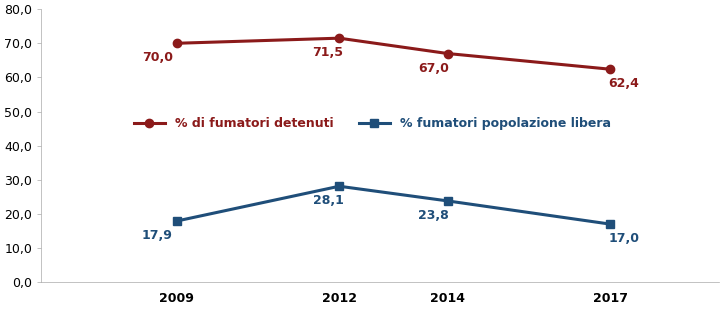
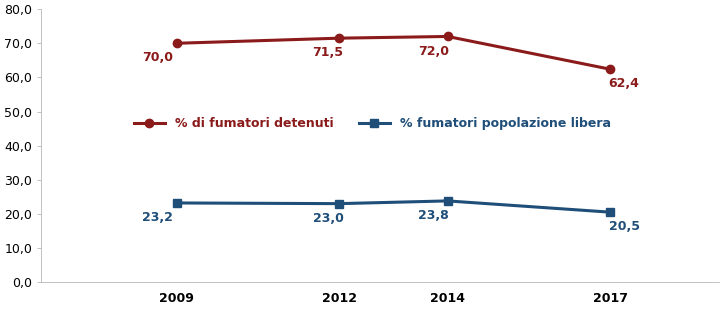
% fumatori popolazione libera/2009: 17,9 -> 23,2
% fumatori popolazione libera/2012: 28,1 -> 23,0
% di fumatori detenuti/2014: 67,0 -> 72,0
% fumatori popolazione libera/2017: 17,0 -> 20,5
